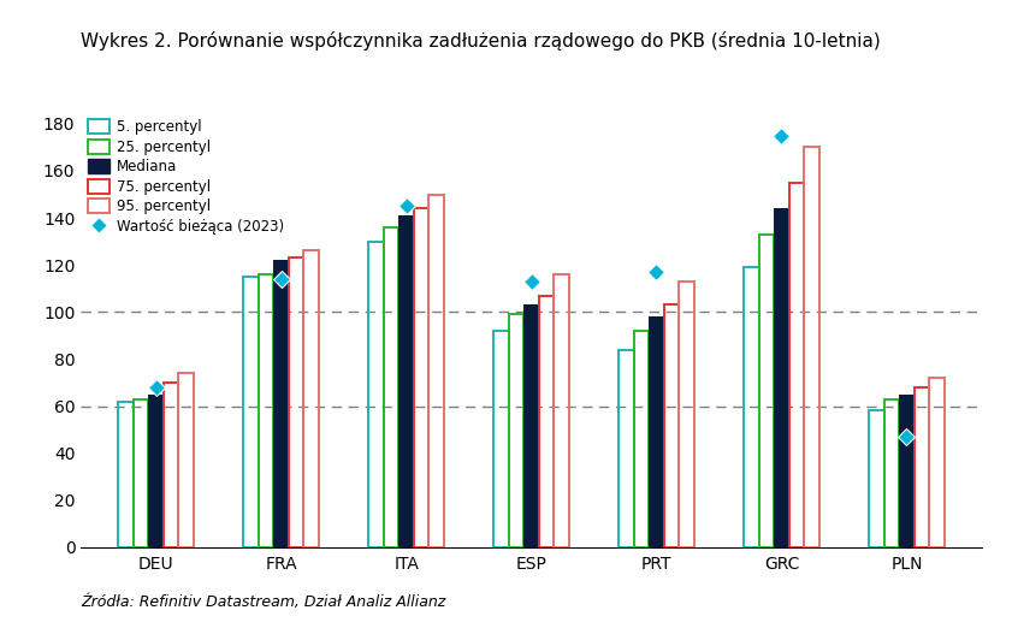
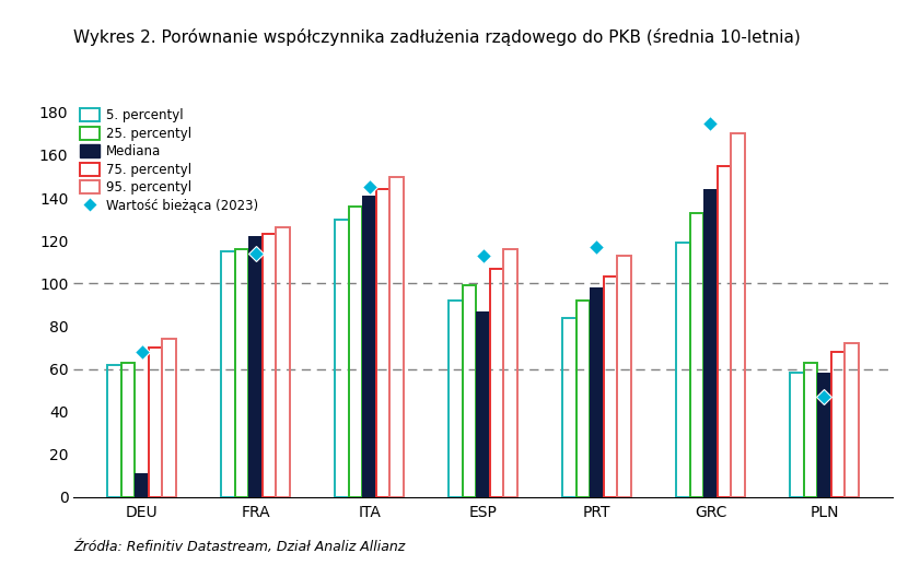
Mediana/DEU: 65 -> 11
Mediana/ESP: 103 -> 87
Mediana/PLN: 65 -> 58
